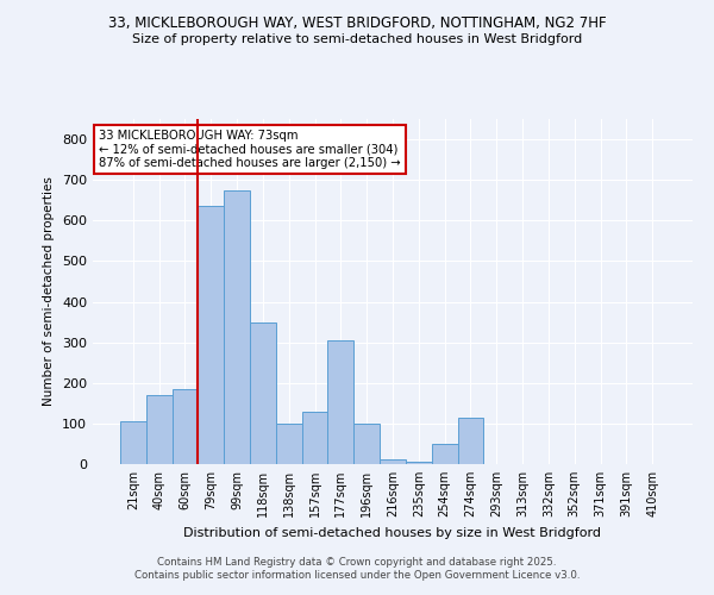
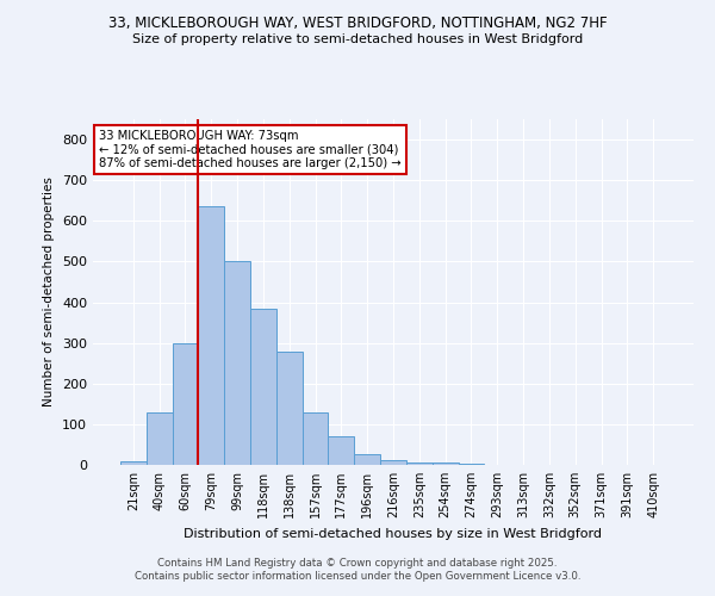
21sqm: 105 -> 10
40sqm: 170 -> 128
60sqm: 185 -> 300
99sqm: 675 -> 500
118sqm: 350 -> 383
138sqm: 100 -> 278
177sqm: 305 -> 70
196sqm: 100 -> 25
254sqm: 50 -> 5
274sqm: 115 -> 4
